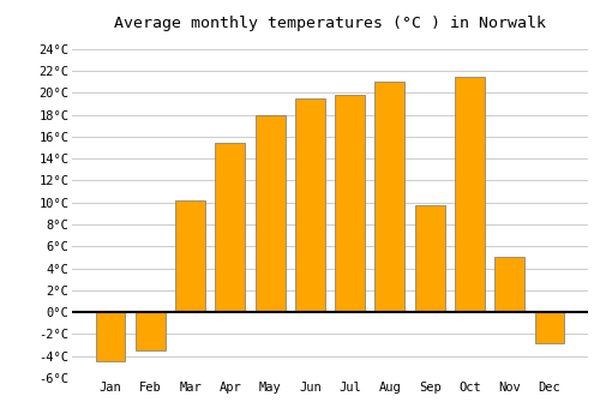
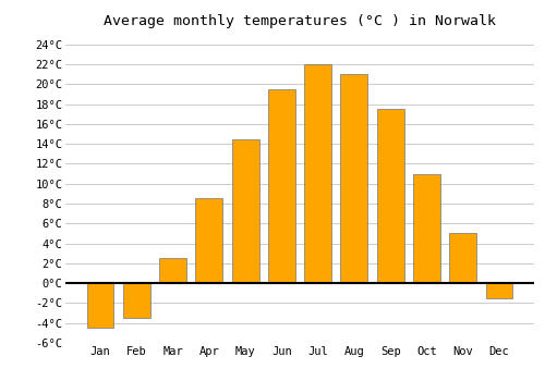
Mar: 10.2°C -> 2.5°C
Apr: 15.4°C -> 8.5°C
May: 18.0°C -> 14.5°C
Jul: 19.8°C -> 22.0°C
Sep: 9.8°C -> 17.5°C
Oct: 21.4°C -> 11.0°C
Dec: -2.8°C -> -1.5°C
